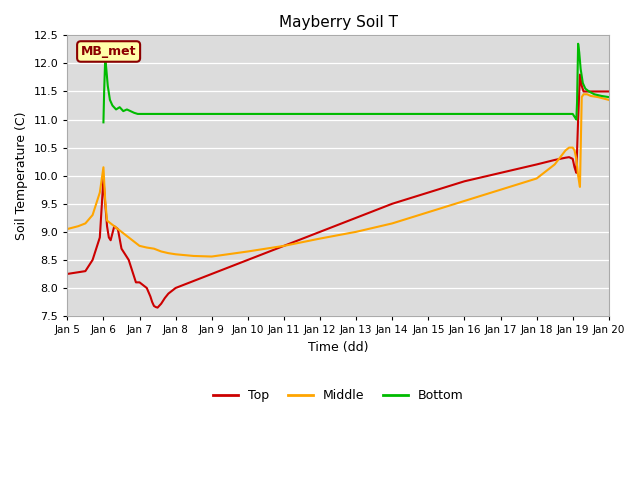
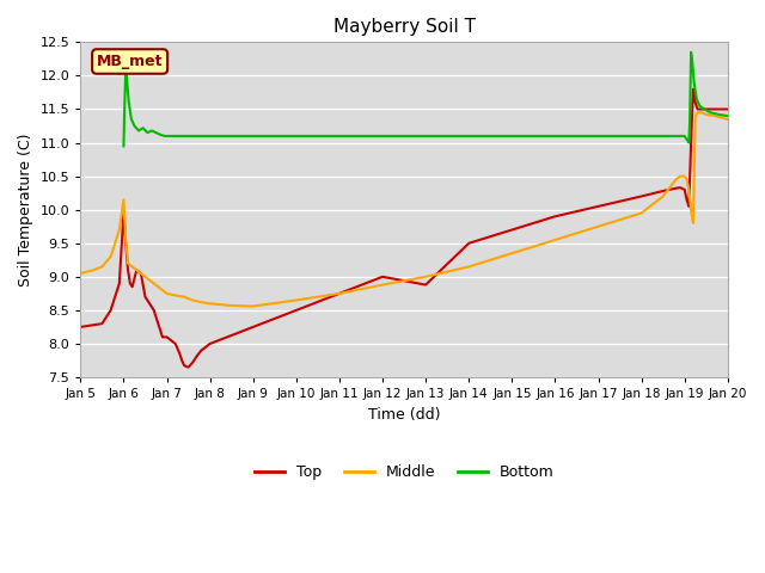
Top/Jan 13: 9.25 -> 8.88
